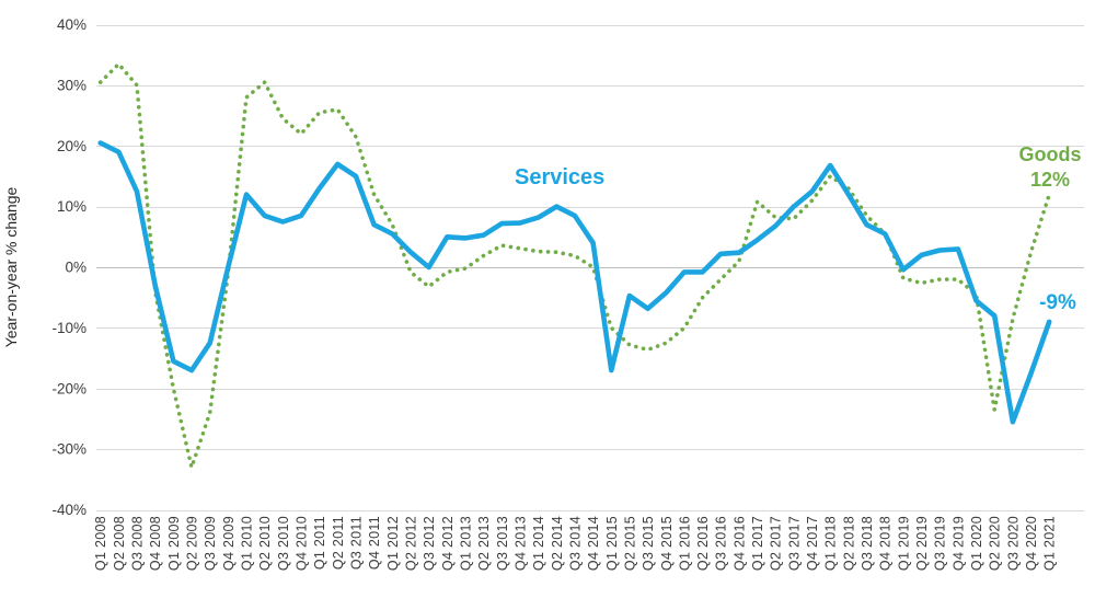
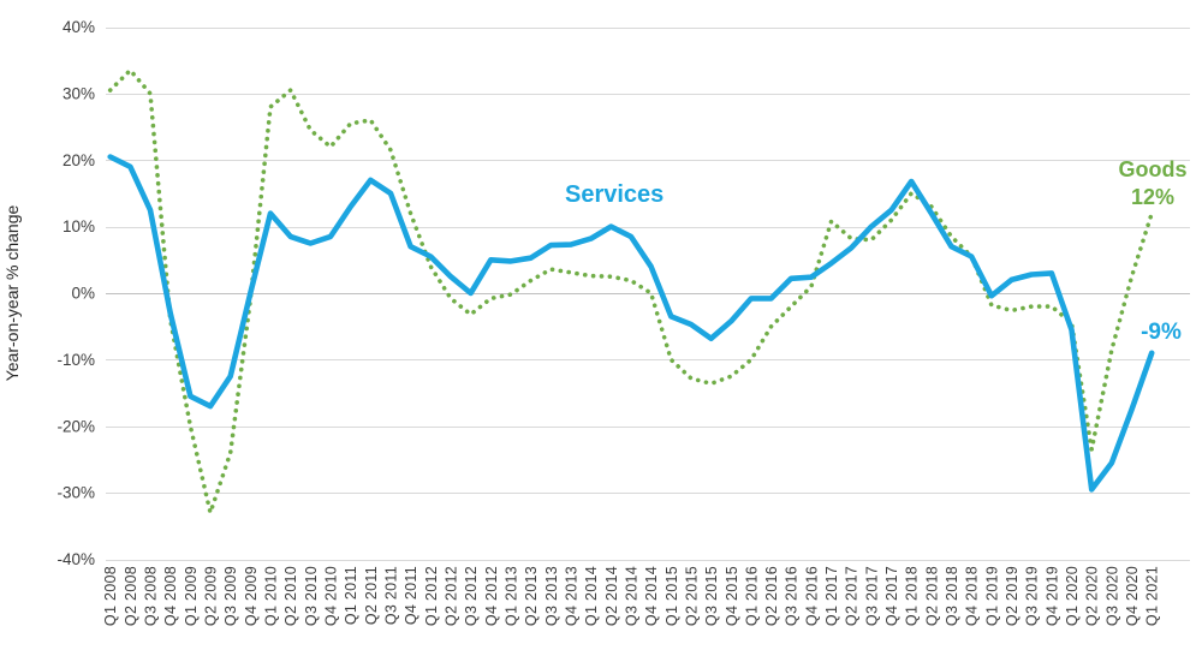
Goods/Q1 2012: 7% -> 4%
Services/Q1 2015: -17% -> -4%
Services/Q2 2020: -8% -> -30%
